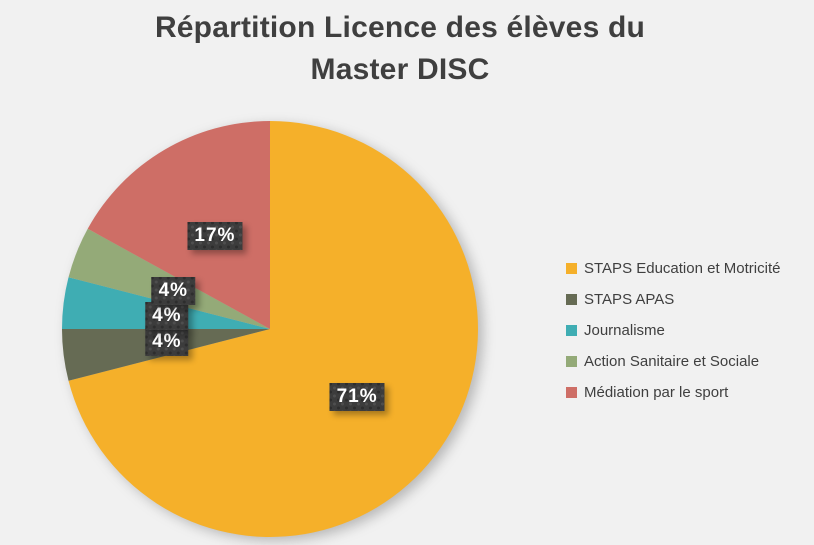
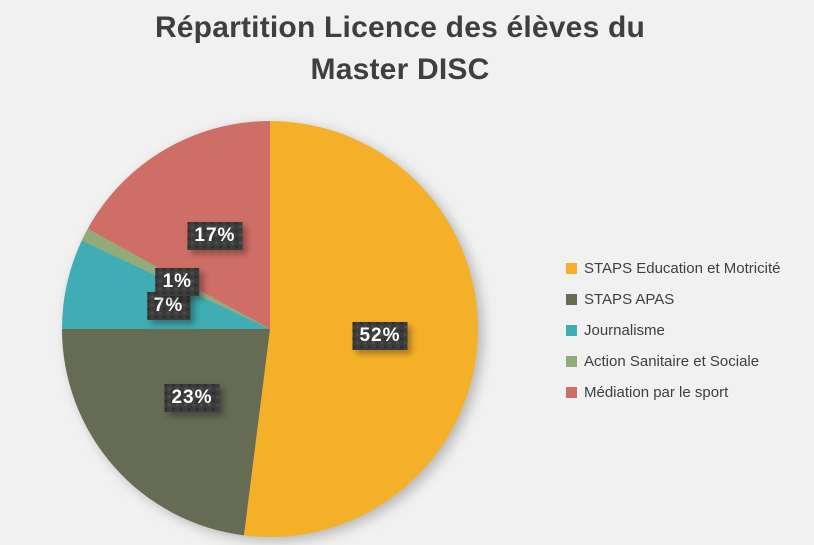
STAPS Education et Motricité: 71% -> 52%
STAPS APAS: 4% -> 23%
Journalisme: 4% -> 7%
Action Sanitaire et Sociale: 4% -> 1%
